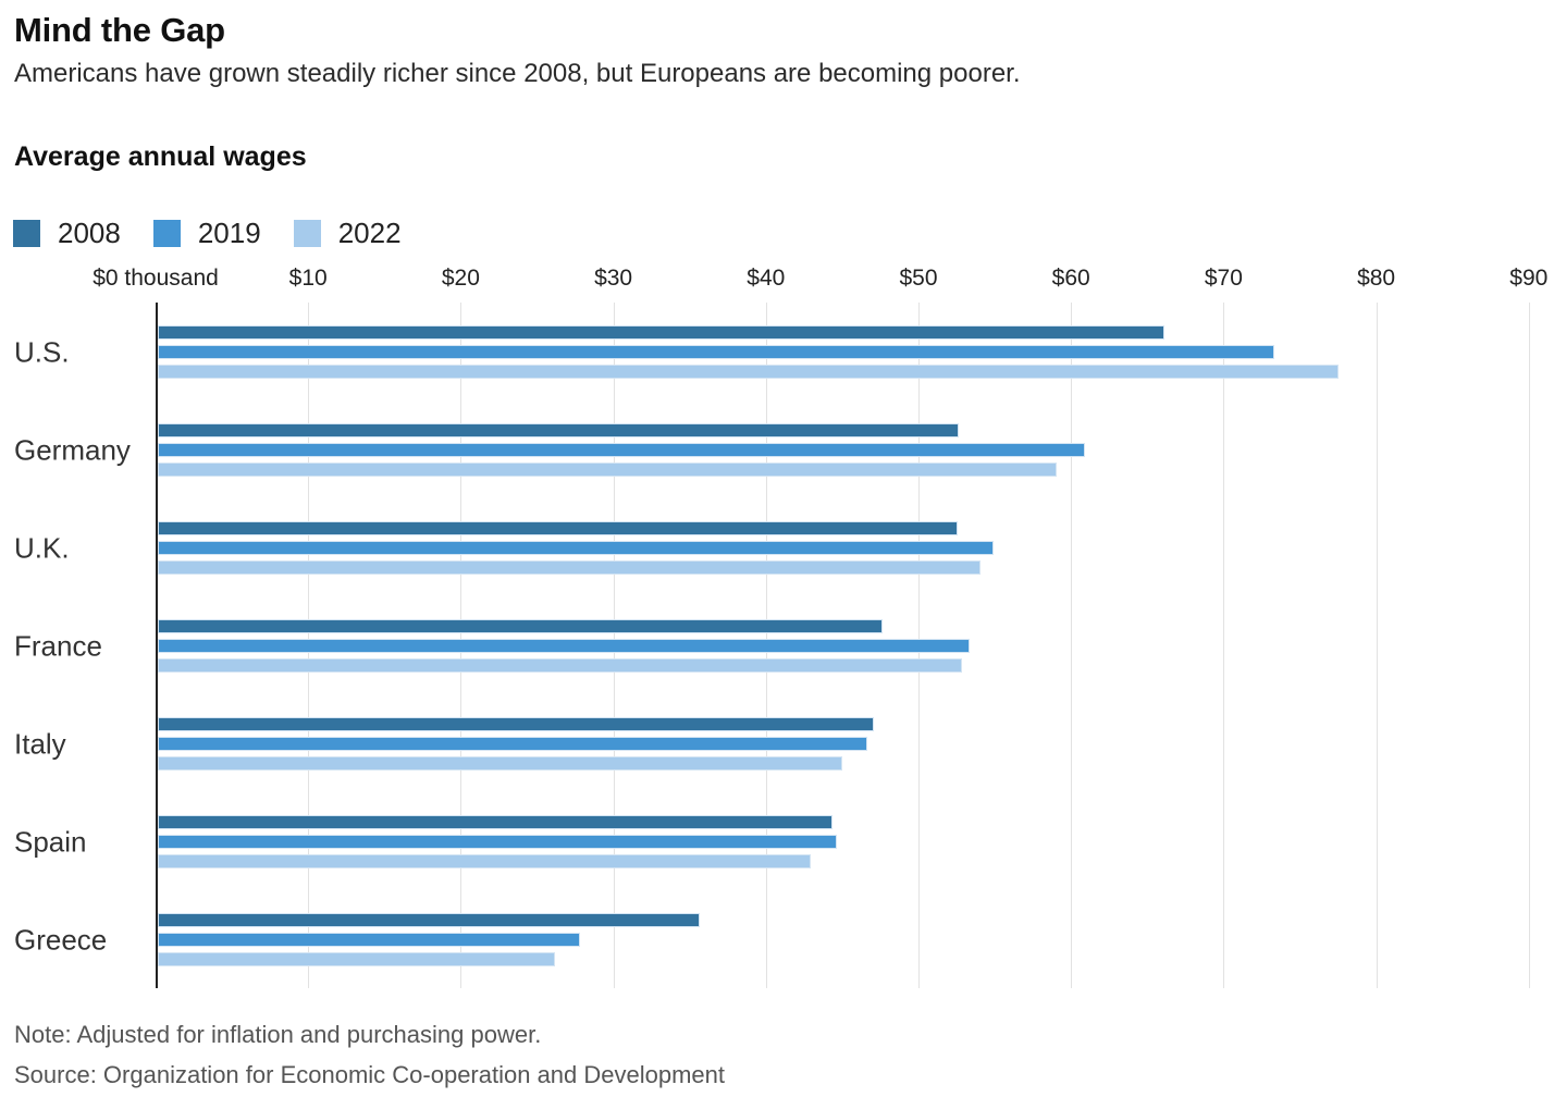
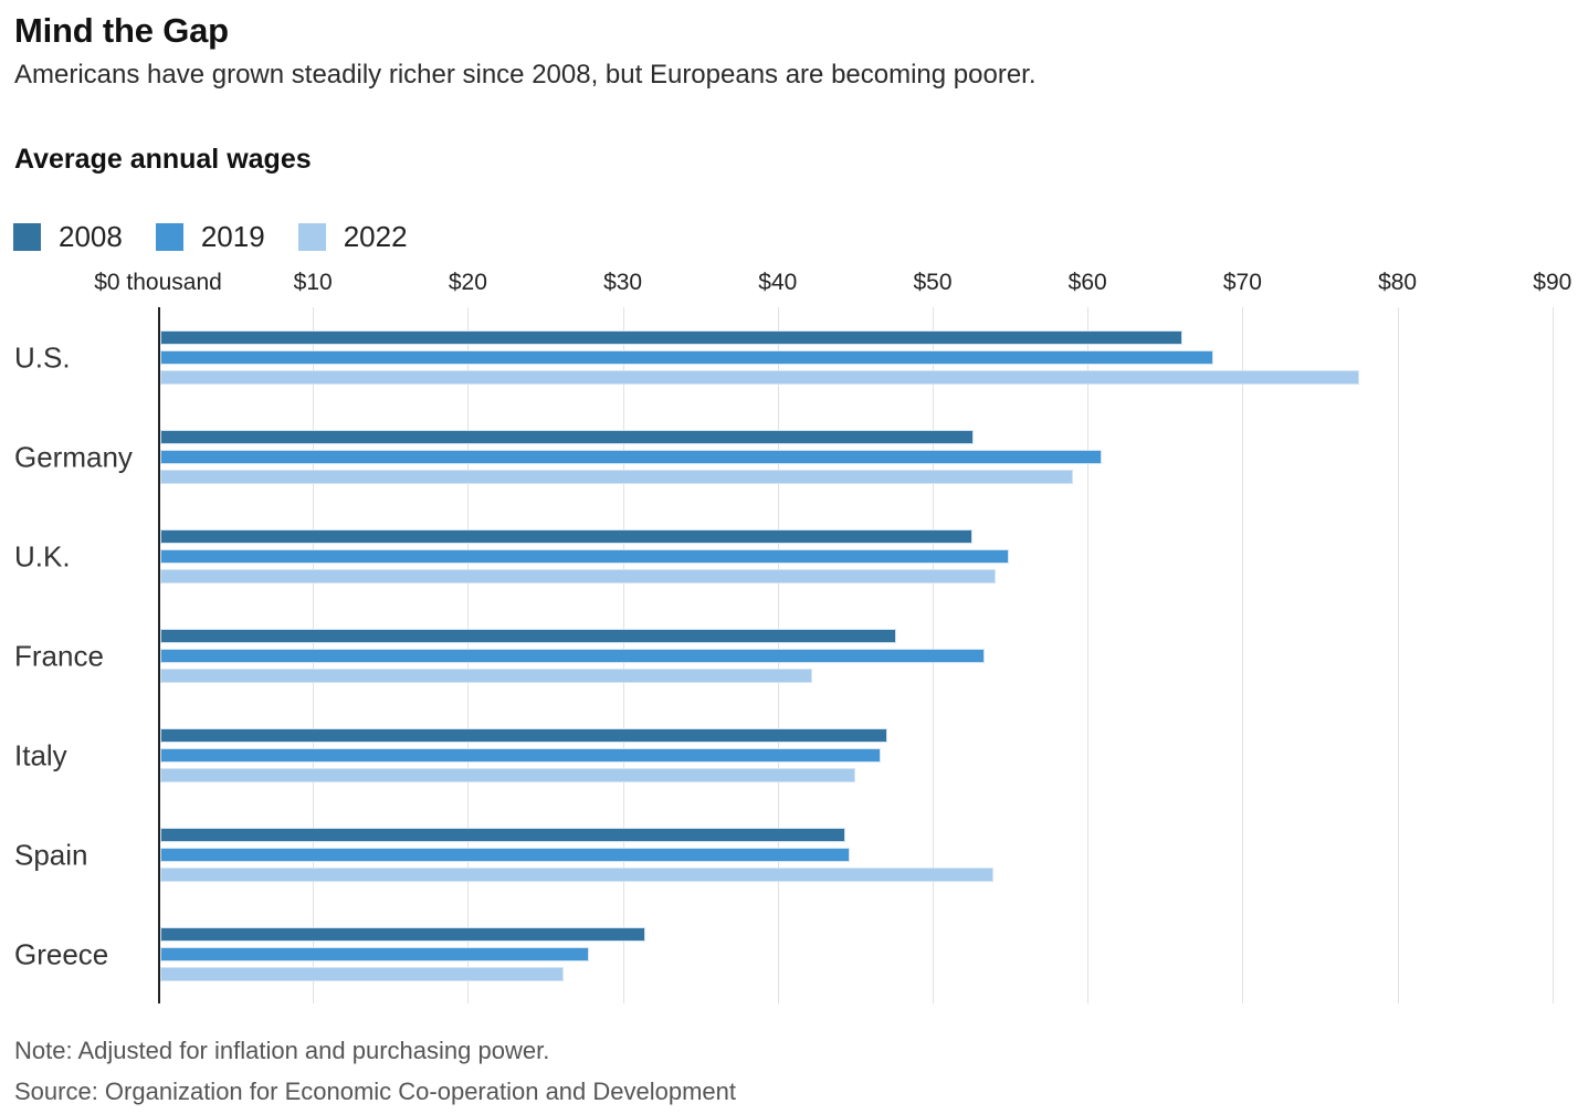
2019/U.S.: $73.2 -> $68.0
2022/France: $52.7 -> $42.1
2022/Spain: $42.8 -> $53.8
2008/Greece: $35.5 -> $31.3
